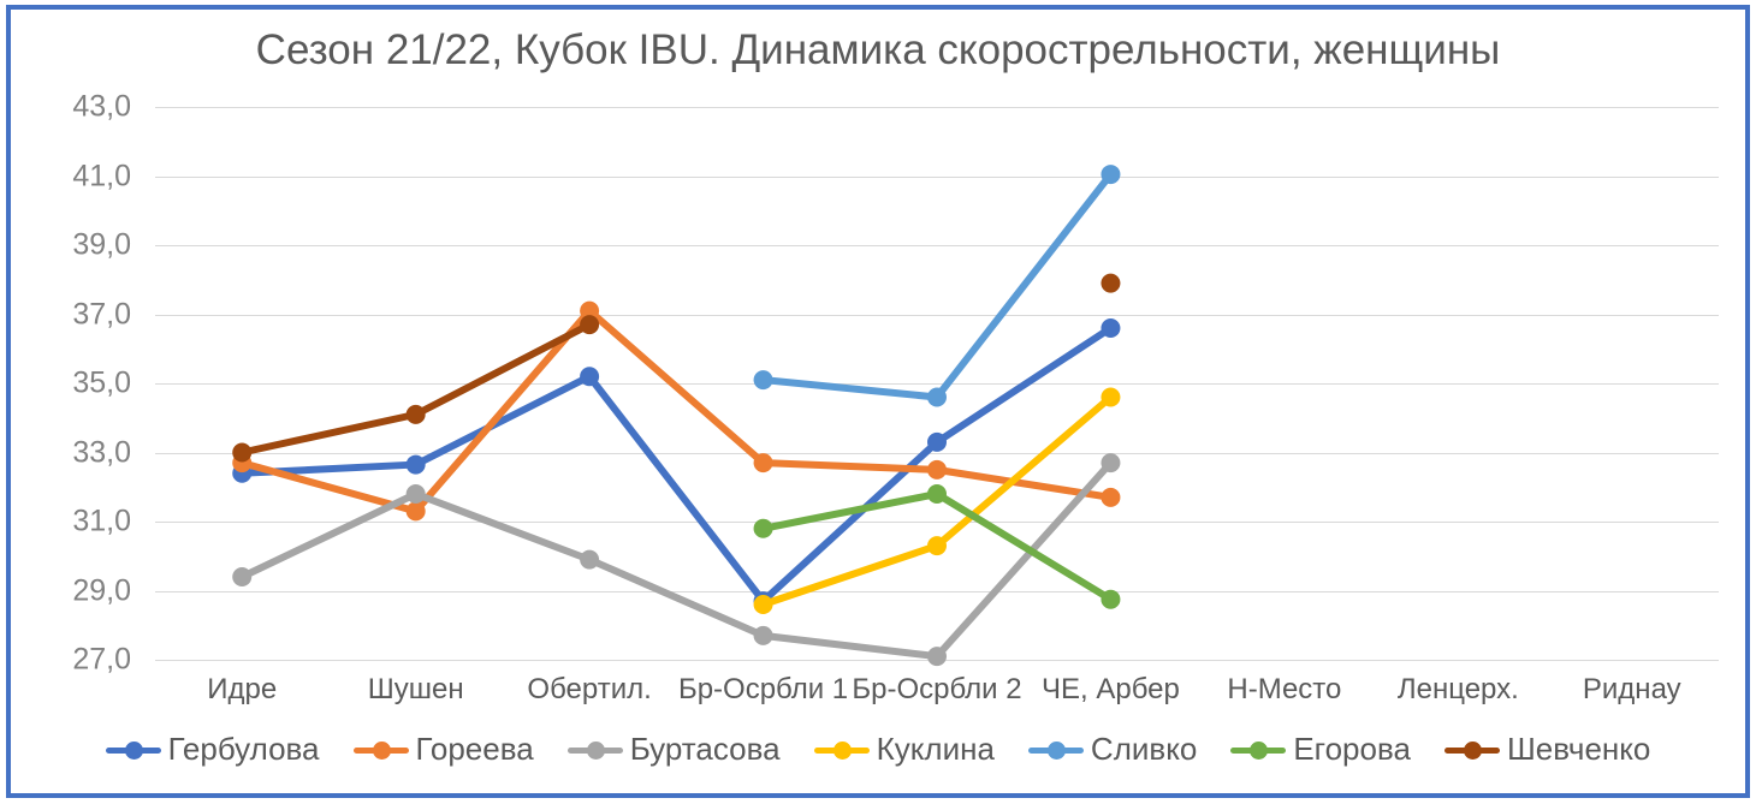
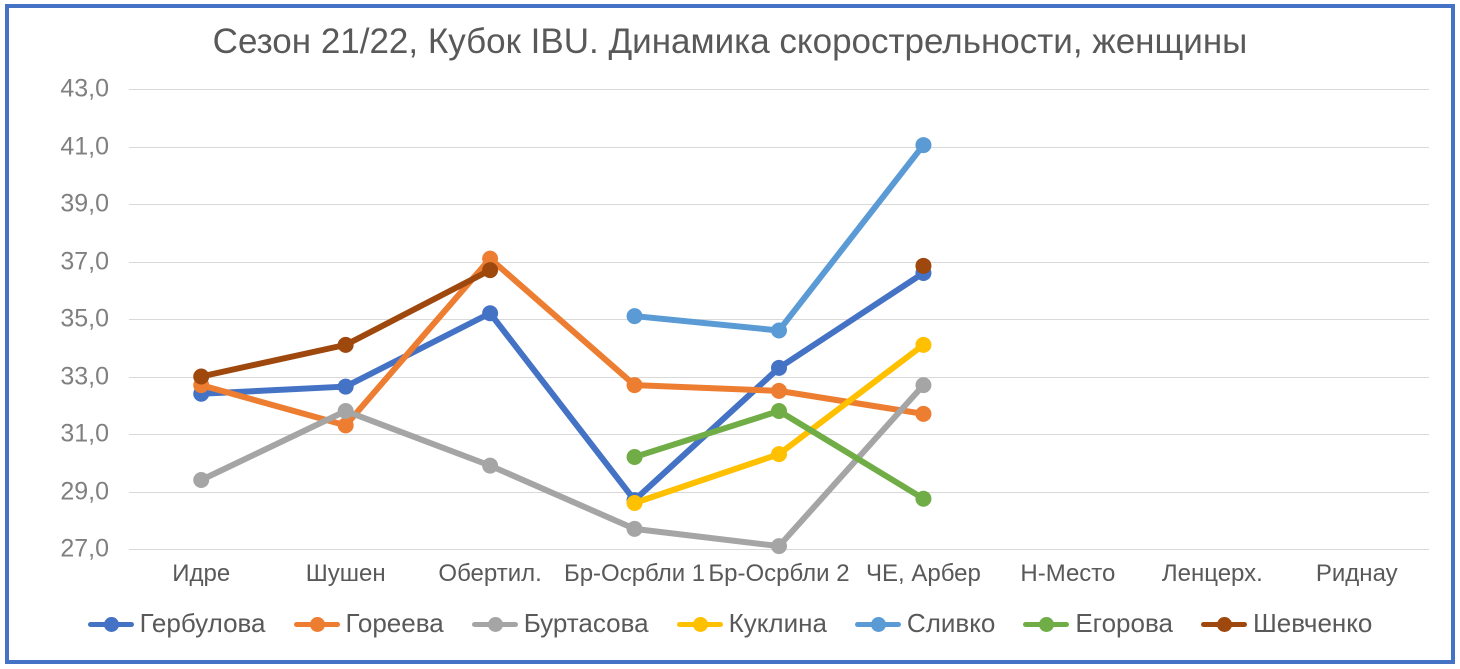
Егорова/Бр-Осрбли 1: 30,8 -> 30,2
Куклина/ЧЕ, Арбер: 34,6 -> 34,1
Шевченко/ЧЕ, Арбер: 37,9 -> 36,9
